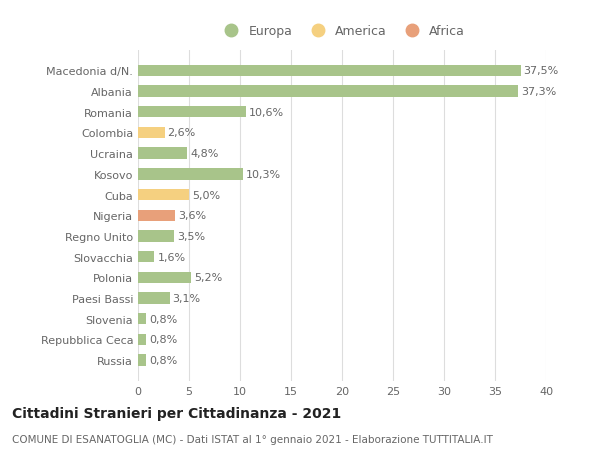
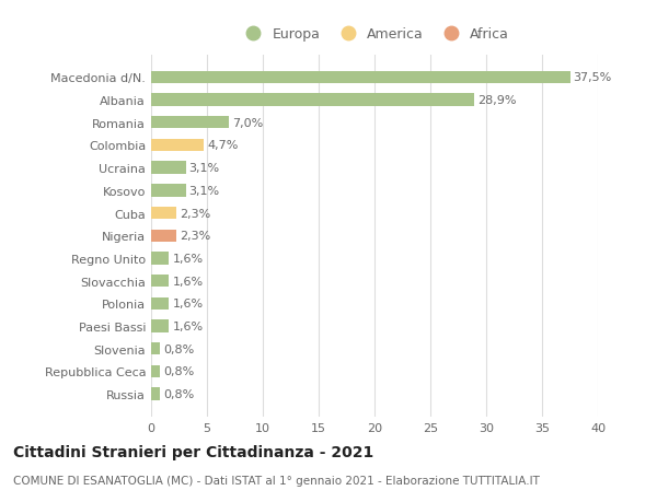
Albania: 37,3% -> 28,9%
Romania: 10,6% -> 7,0%
Colombia: 2,6% -> 4,7%
Ucraina: 4,8% -> 3,1%
Kosovo: 10,3% -> 3,1%
Cuba: 5,0% -> 2,3%
Nigeria: 3,6% -> 2,3%
Regno Unito: 3,5% -> 1,6%
Polonia: 5,2% -> 1,6%
Paesi Bassi: 3,1% -> 1,6%
